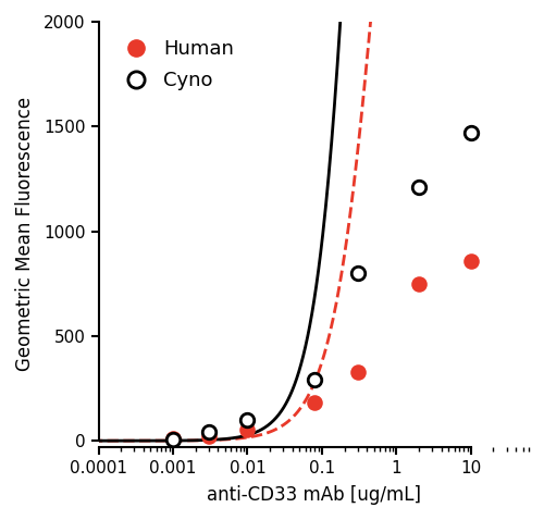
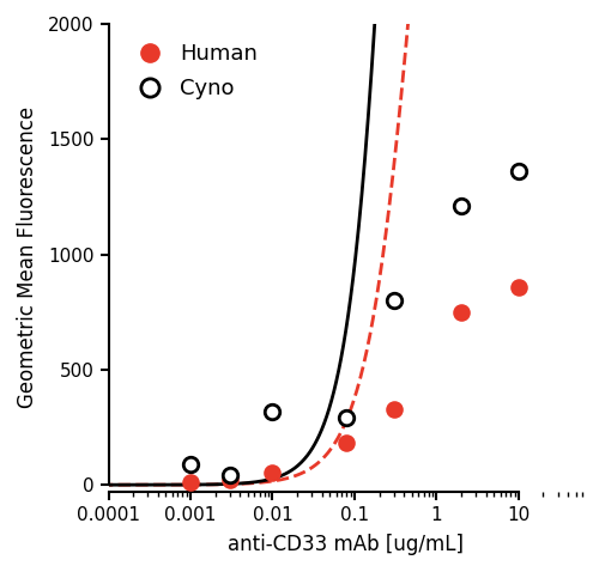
Cyno/0.001: 0 -> 90
Cyno/0.01: 100 -> 320
Cyno/10: 1470 -> 1360
